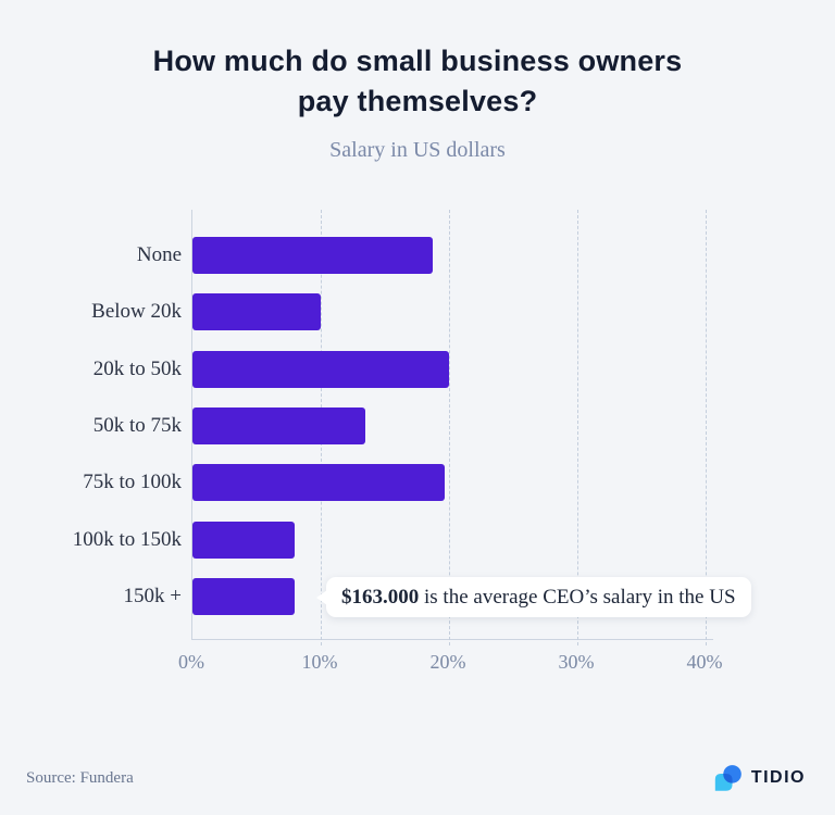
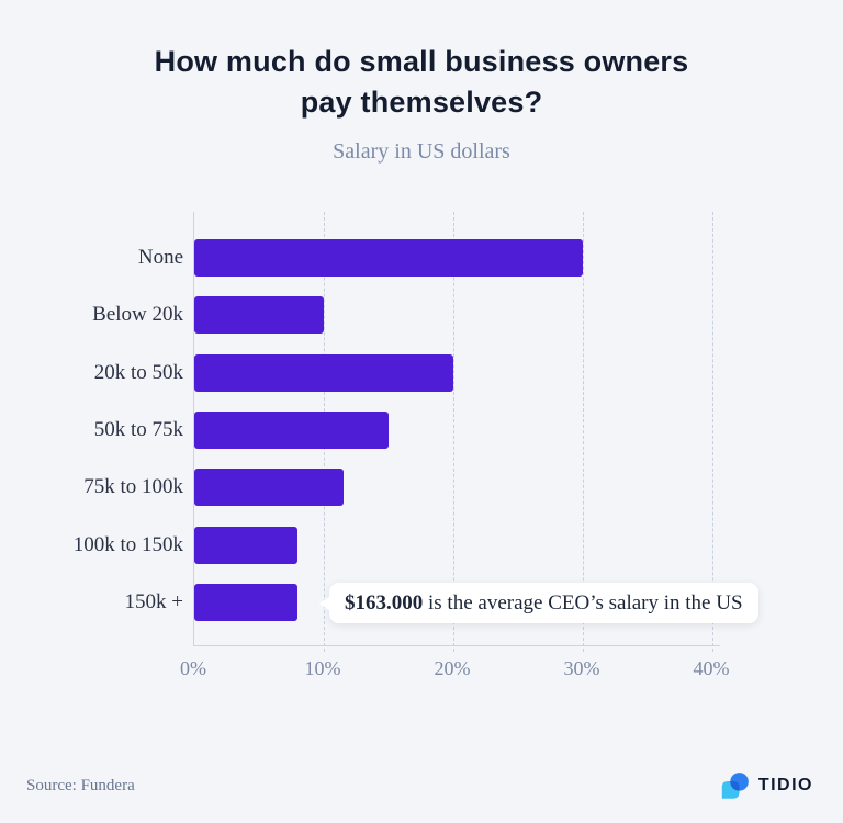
None: 18.7% -> 30.0%
50k to 75k: 13.5% -> 15.0%
75k to 100k: 19.7% -> 11.5%
